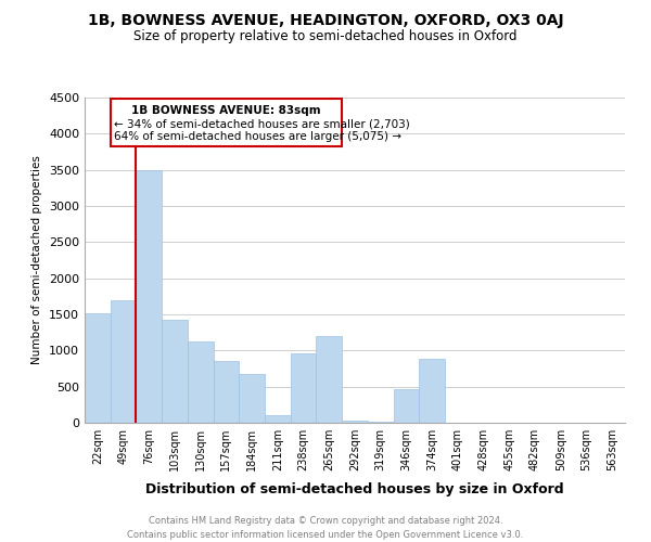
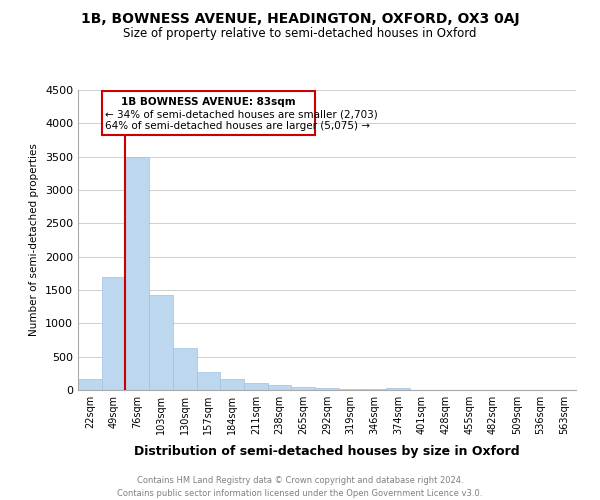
22sqm: 1520 -> 160
130sqm: 1120 -> 630
157sqm: 860 -> 260
184sqm: 680 -> 160
238sqm: 960 -> 80
265sqm: 1200 -> 50
346sqm: 460 -> 10
374sqm: 880 -> 30
